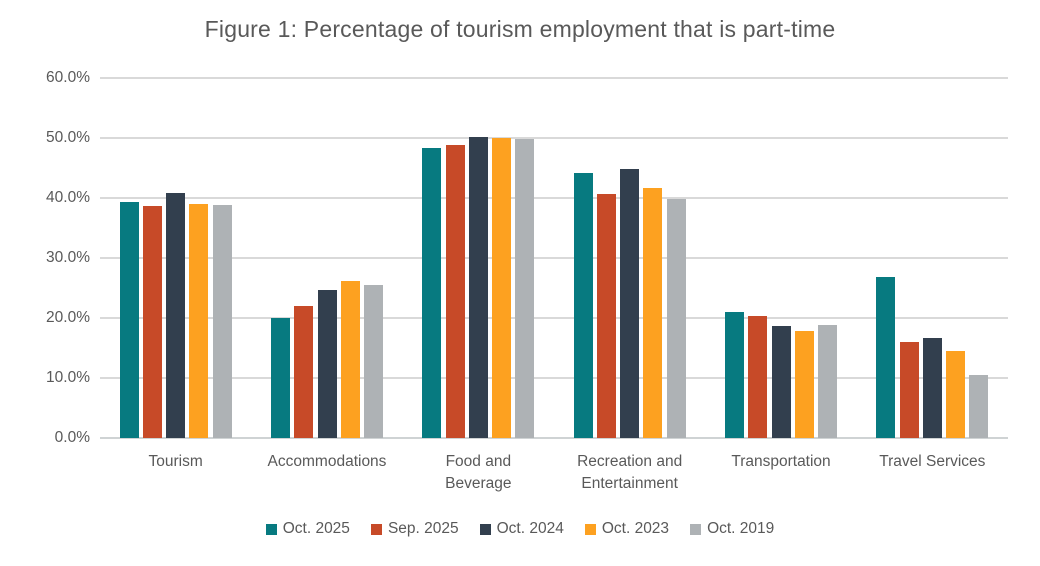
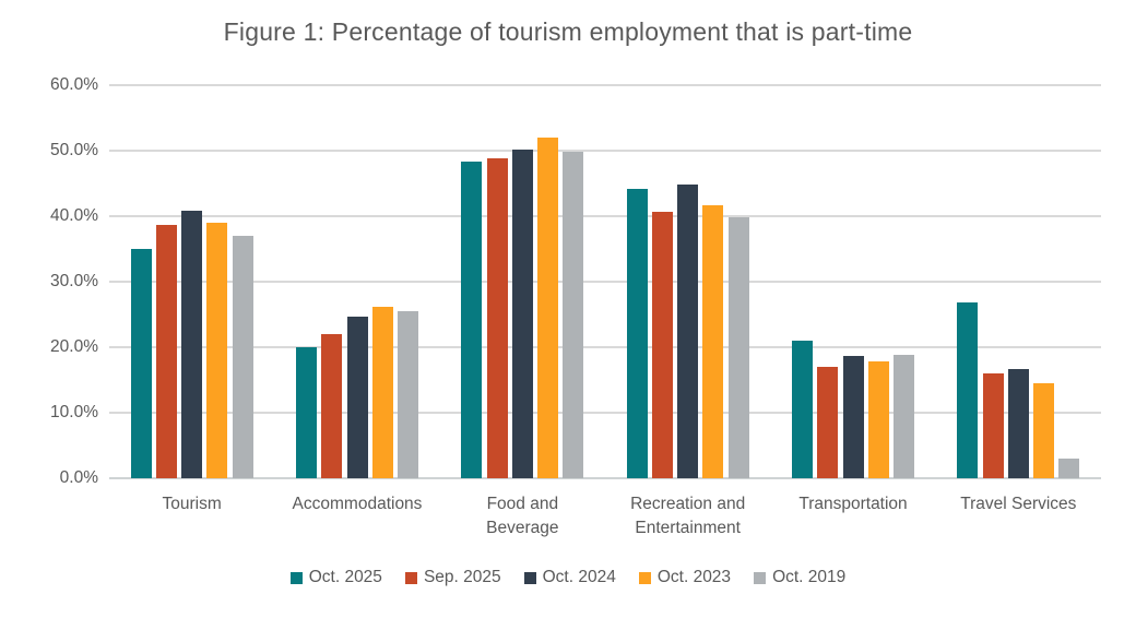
Oct. 2025/Tourism: 39% -> 35%
Oct. 2019/Tourism: 39% -> 37%
Oct. 2023/Food and Beverage: 50% -> 52%
Sep. 2025/Transportation: 20% -> 17%
Oct. 2019/Travel Services: 10% -> 3%
